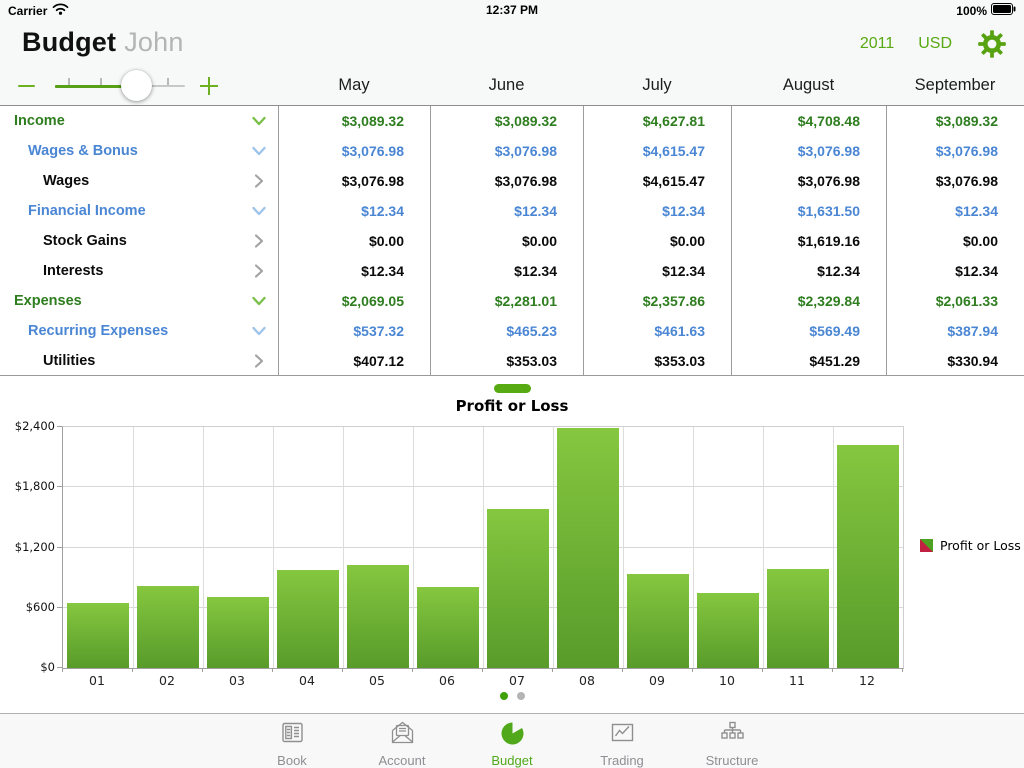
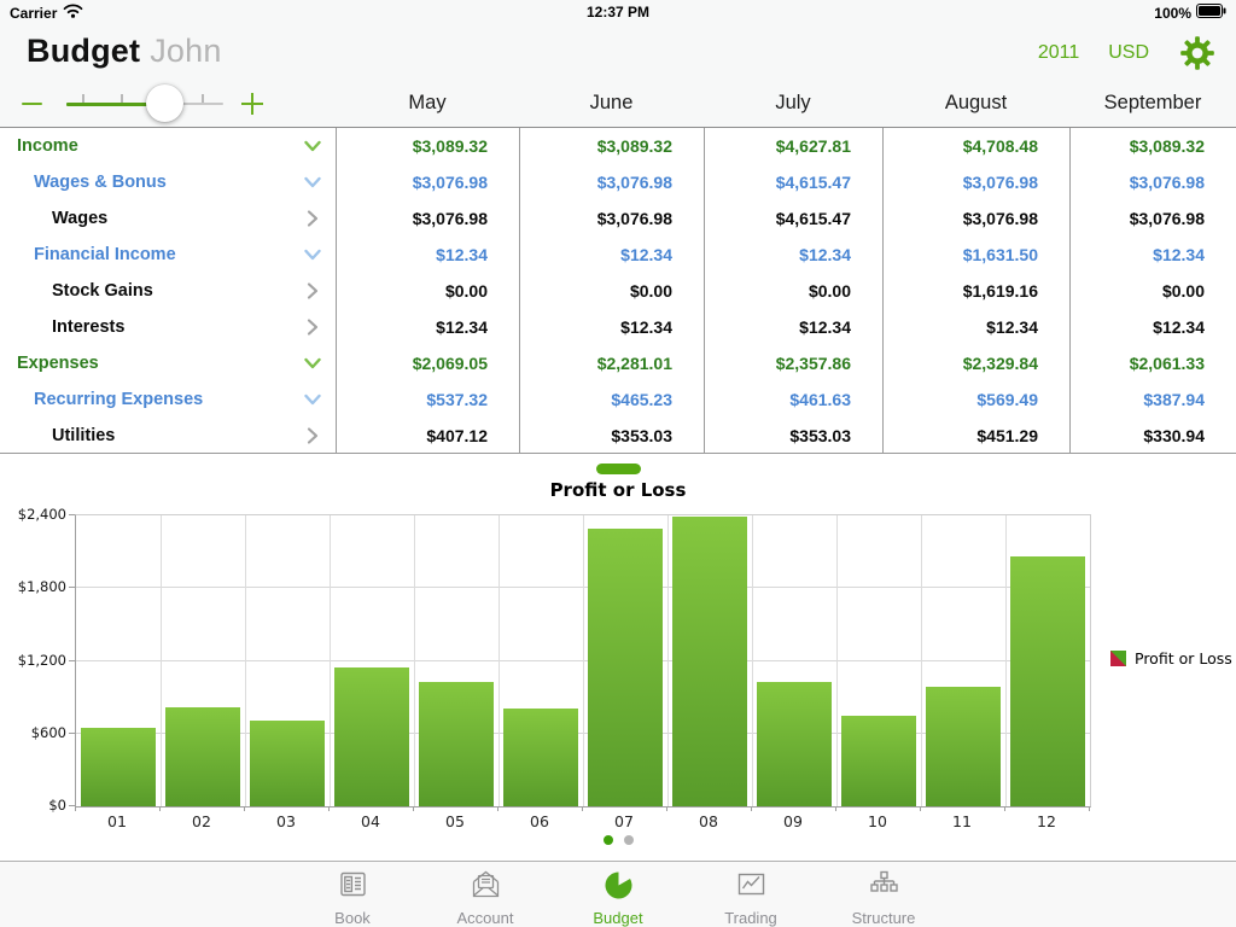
04: $980 -> $1150
07: $1580 -> $2290
09: $940 -> $1020
12: $2220 -> $2060
